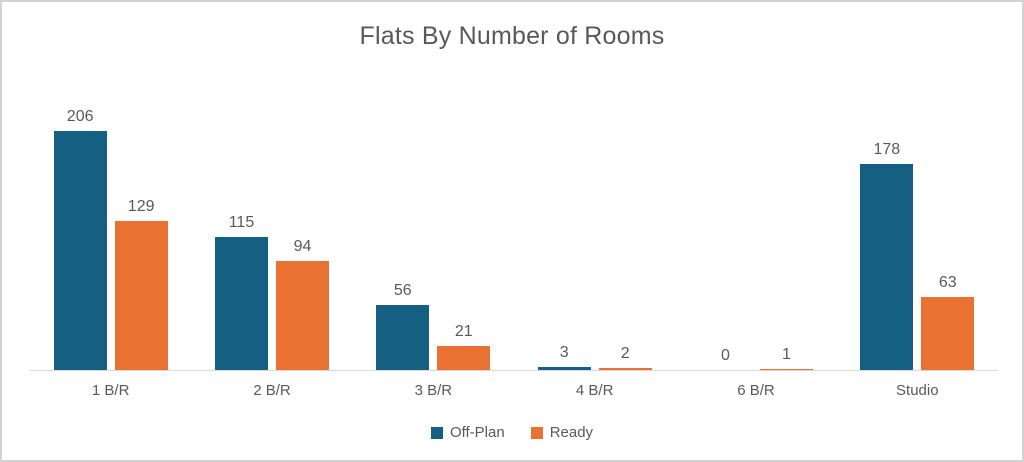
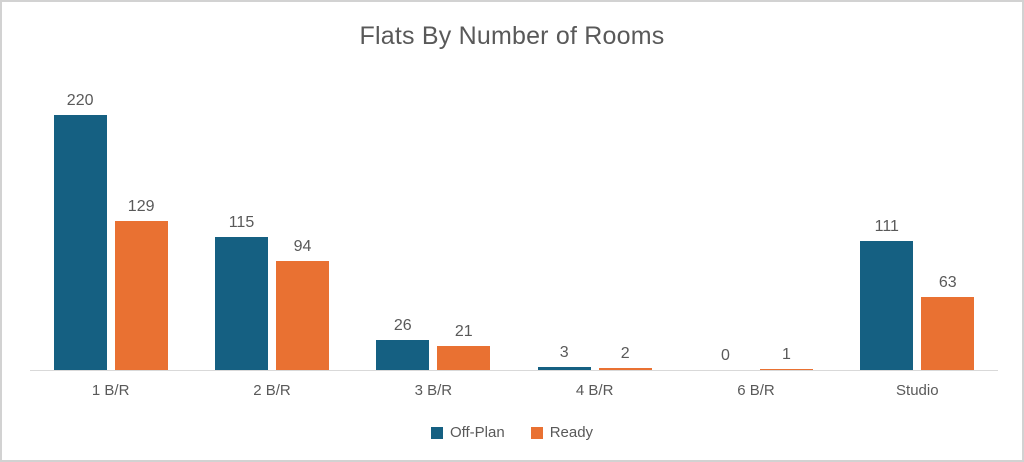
Off-Plan/1 B/R: 206 -> 220
Off-Plan/3 B/R: 56 -> 26
Off-Plan/Studio: 178 -> 111
